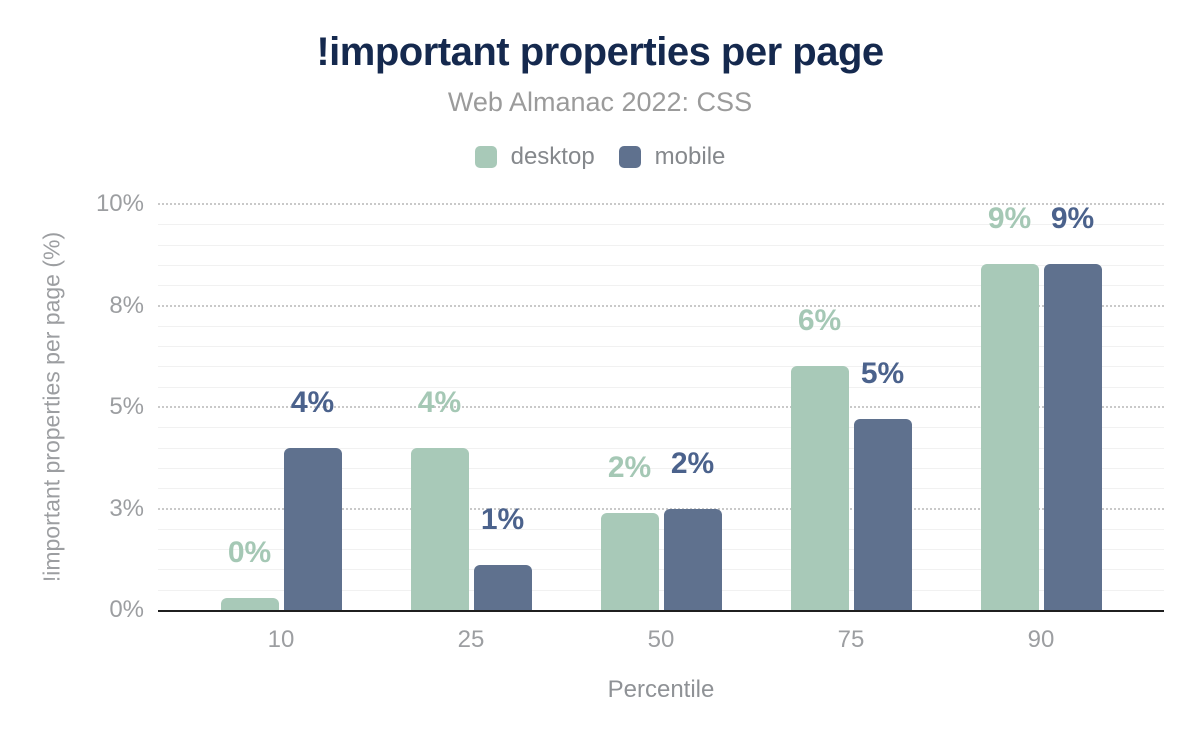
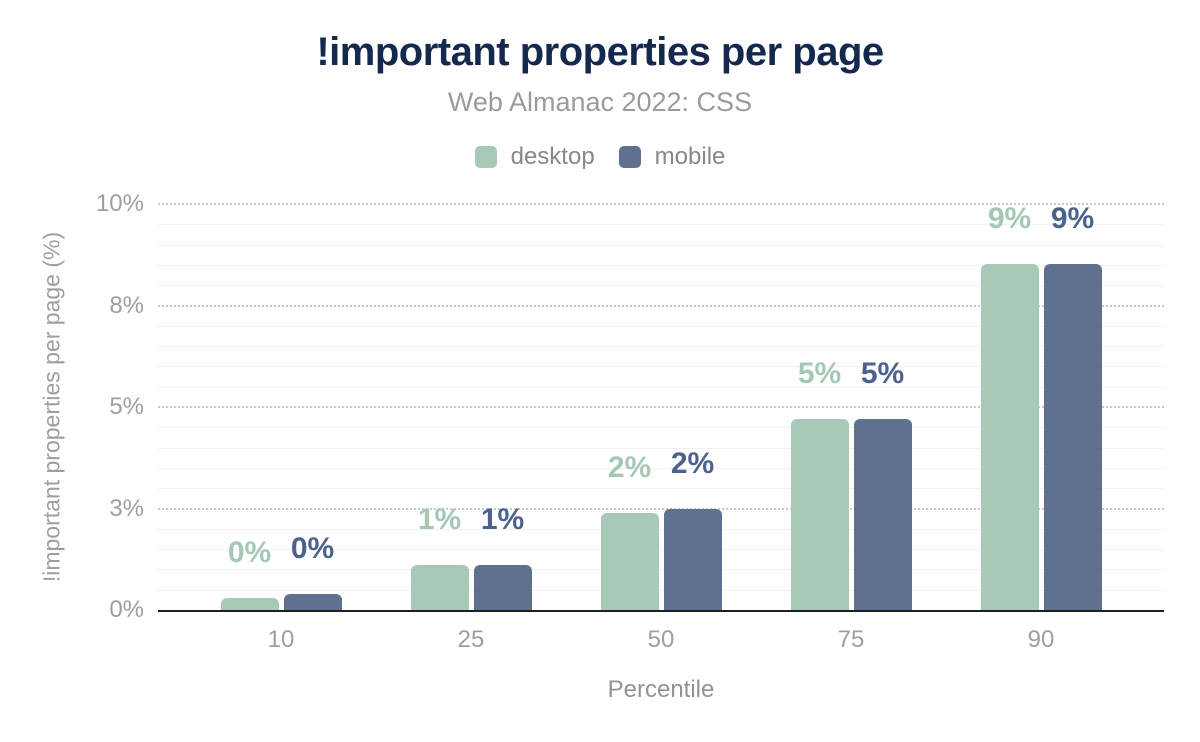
mobile/10: 4% -> 0%
desktop/25: 4% -> 1%
desktop/75: 6% -> 5%
